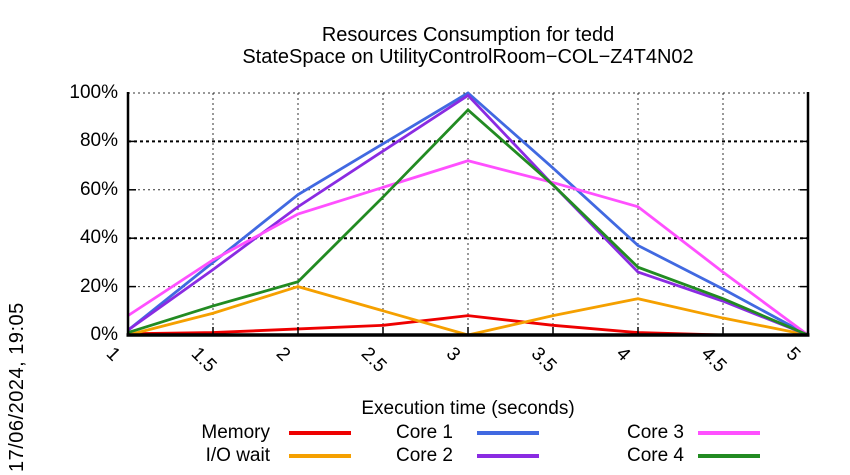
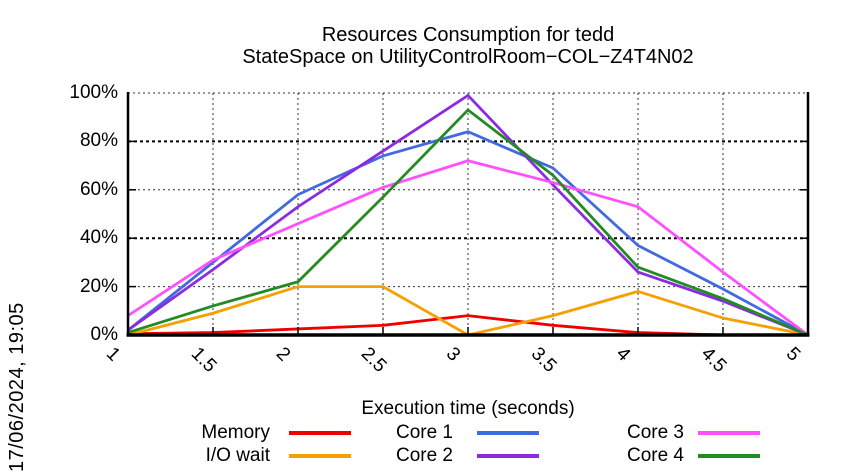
Core 3/2: 50% -> 46%
I/O wait/2.5: 10% -> 20%
Core 1/2.5: 79% -> 74%
Core 1/3: 100% -> 84%
Core 4/3.5: 62% -> 66%
I/O wait/4: 15% -> 18%
